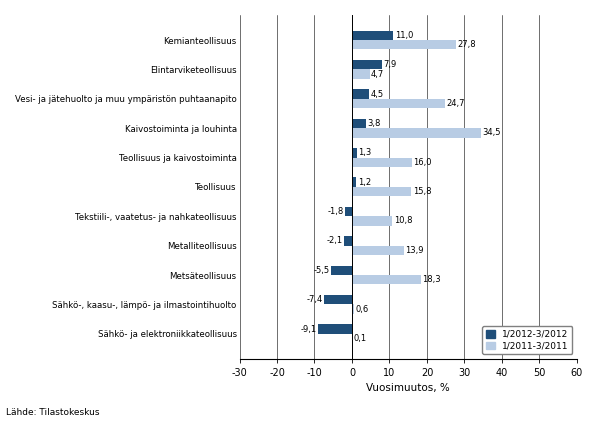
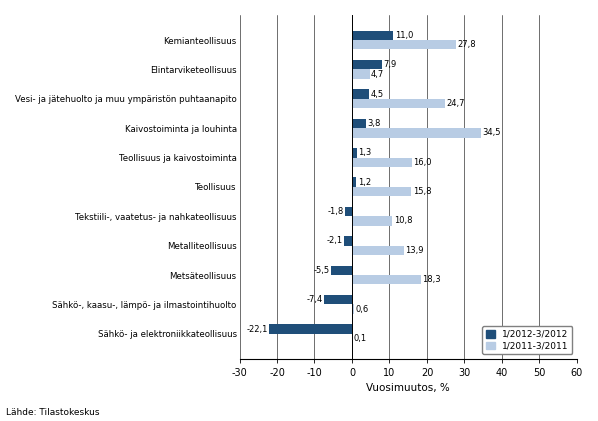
1/2012-3/2012/Sähkö- ja elektroniikkateollisuus: -9,1 -> -22,1
